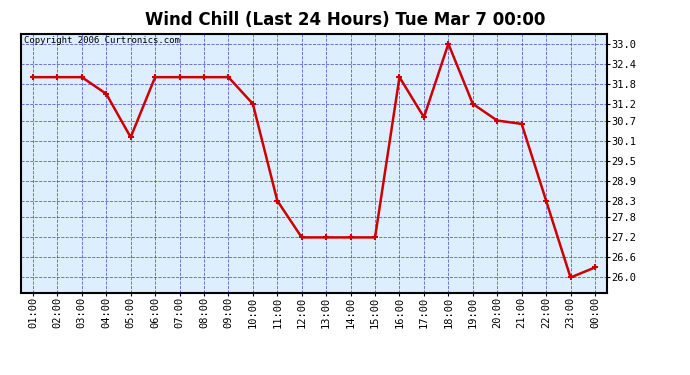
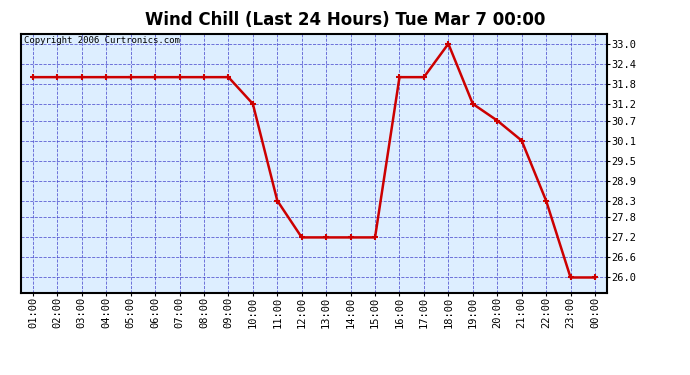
04:00: 31.5 -> 32.0
05:00: 30.2 -> 32.0
17:00: 30.8 -> 32.0
21:00: 30.6 -> 30.1
00:00: 26.3 -> 26.0
